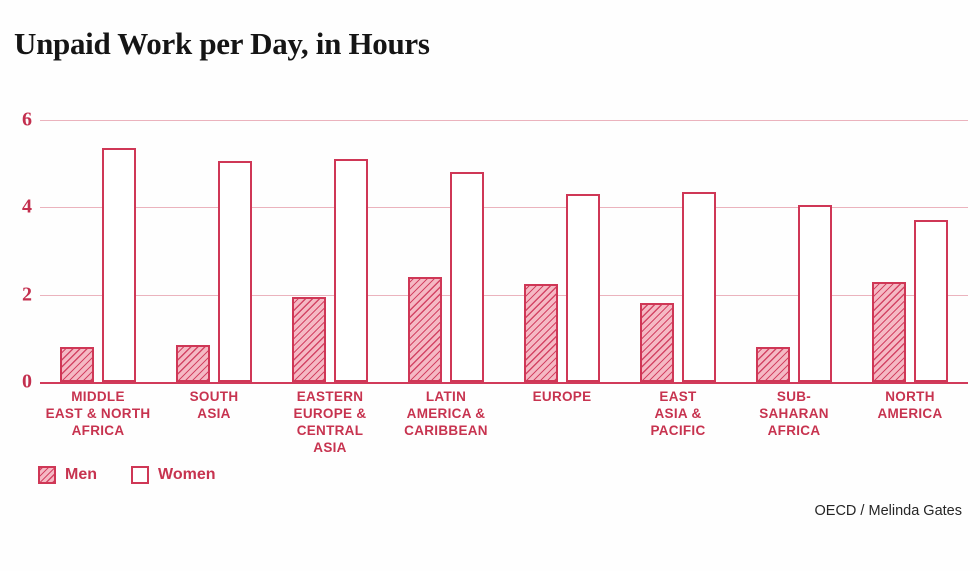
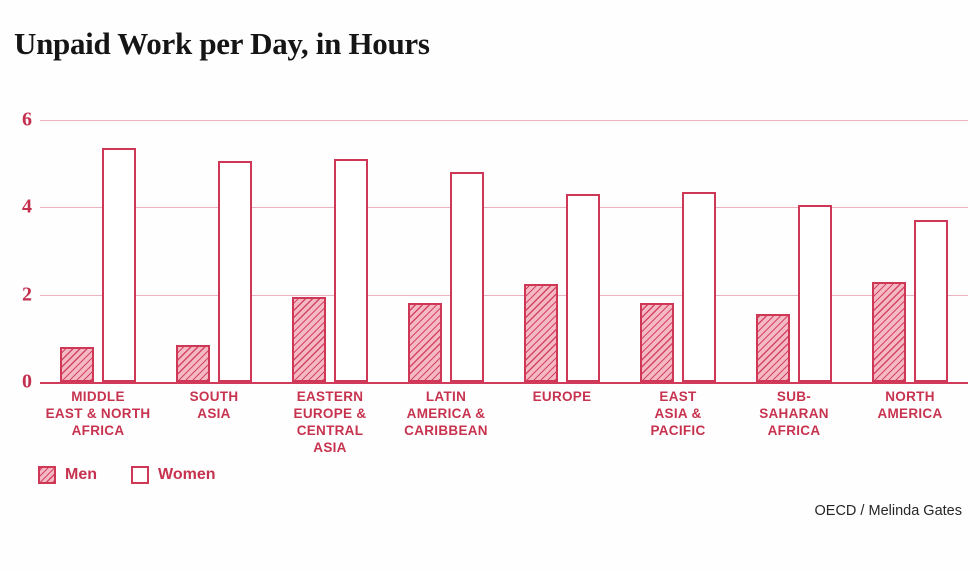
Men/LATIN AMERICA & CARIBBEAN: 2.4 -> 1.8
Men/SUB- SAHARAN AFRICA: 0.8 -> 1.6
